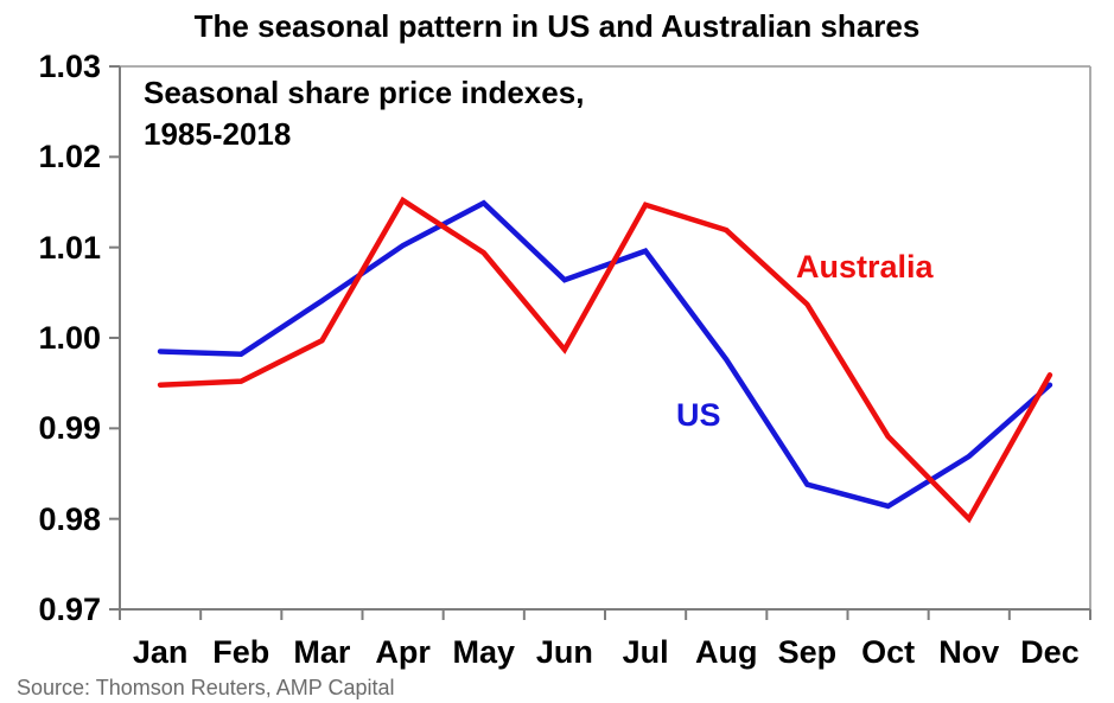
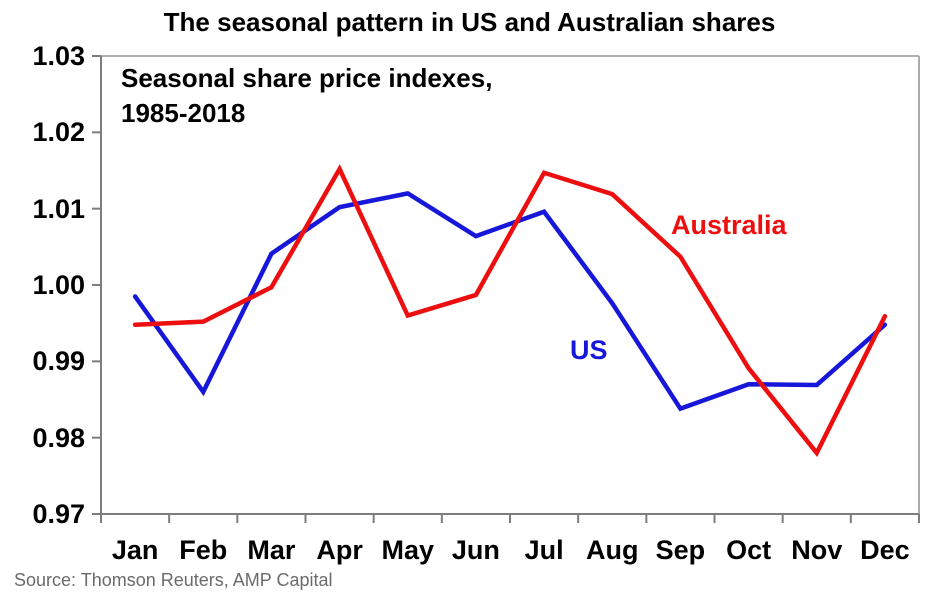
US/Feb: 0.998 -> 0.986
US/May: 1.015 -> 1.012
Australia/May: 1.009 -> 0.996
US/Oct: 0.981 -> 0.987
Australia/Nov: 0.980 -> 0.978
